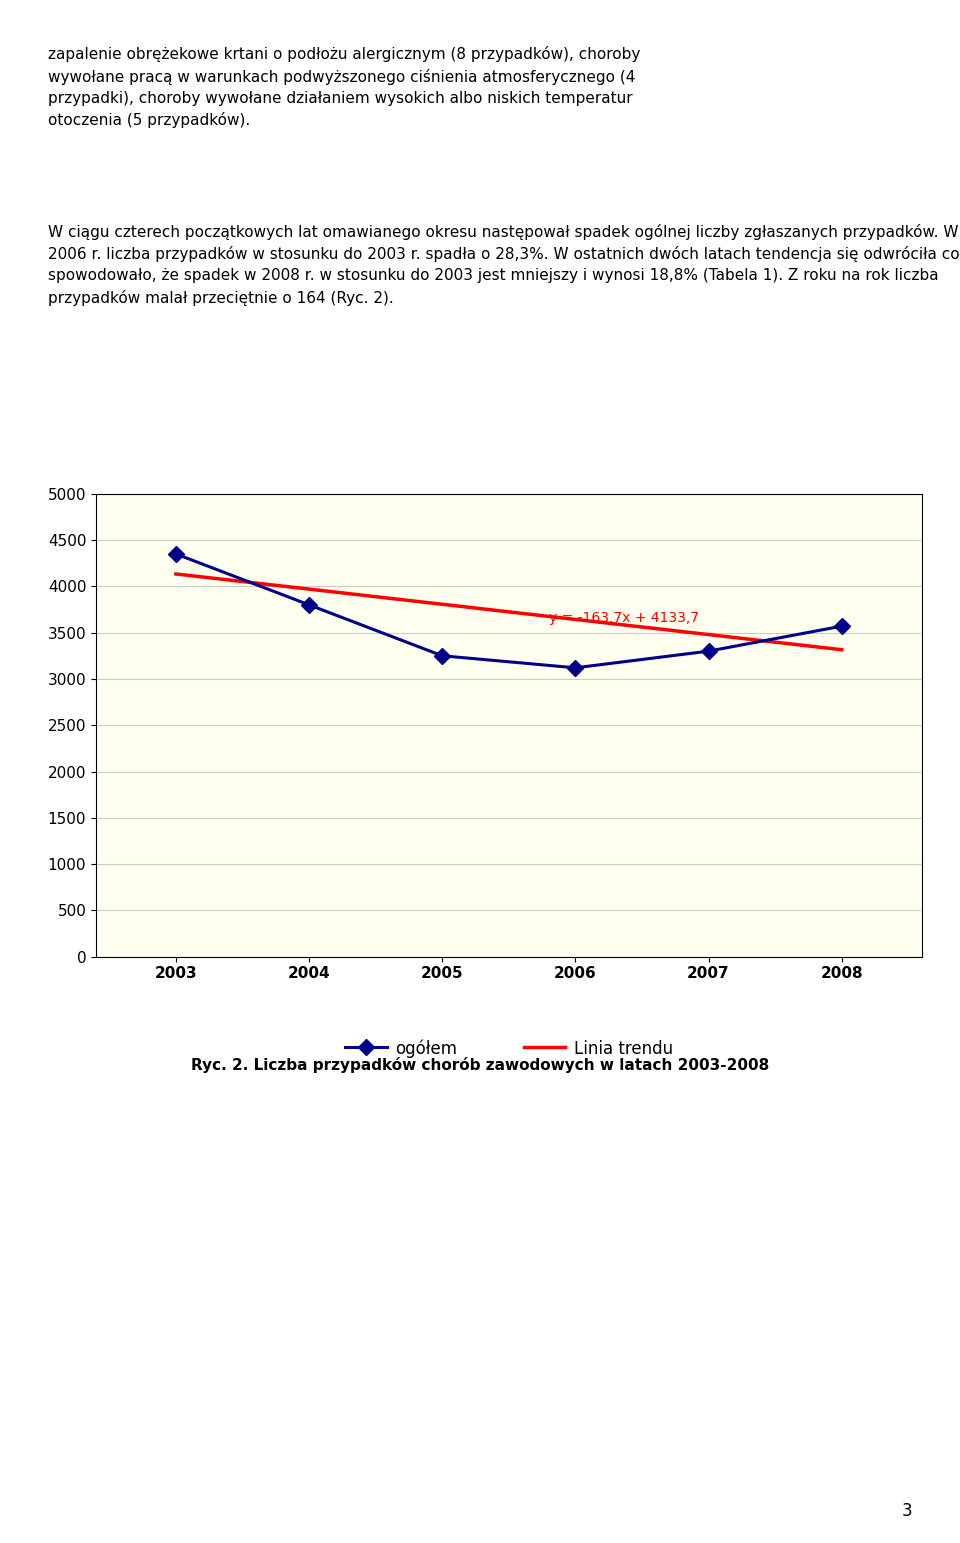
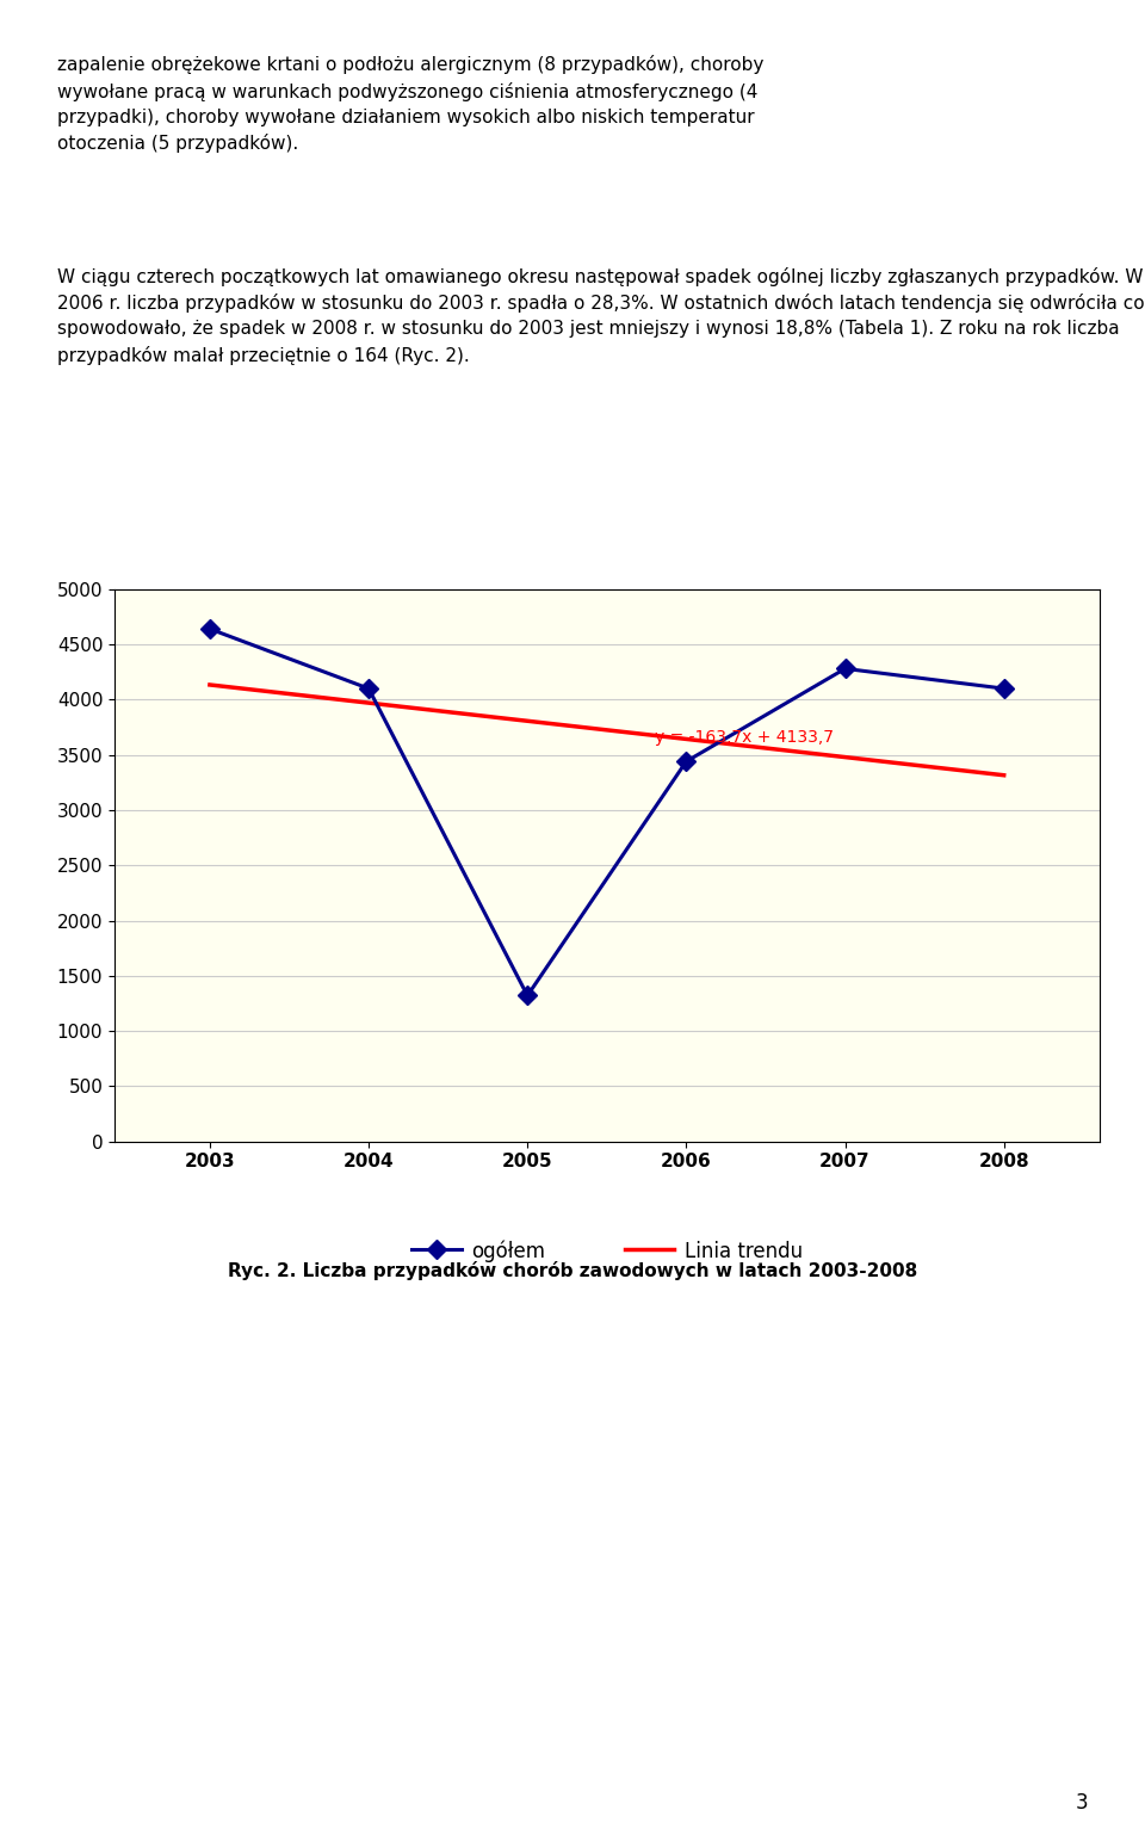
ogółem/2003: 4350 -> 4640
ogółem/2004: 3800 -> 4100
ogółem/2005: 3250 -> 1320
ogółem/2006: 3120 -> 3440
ogółem/2007: 3300 -> 4280
ogółem/2008: 3570 -> 4100
